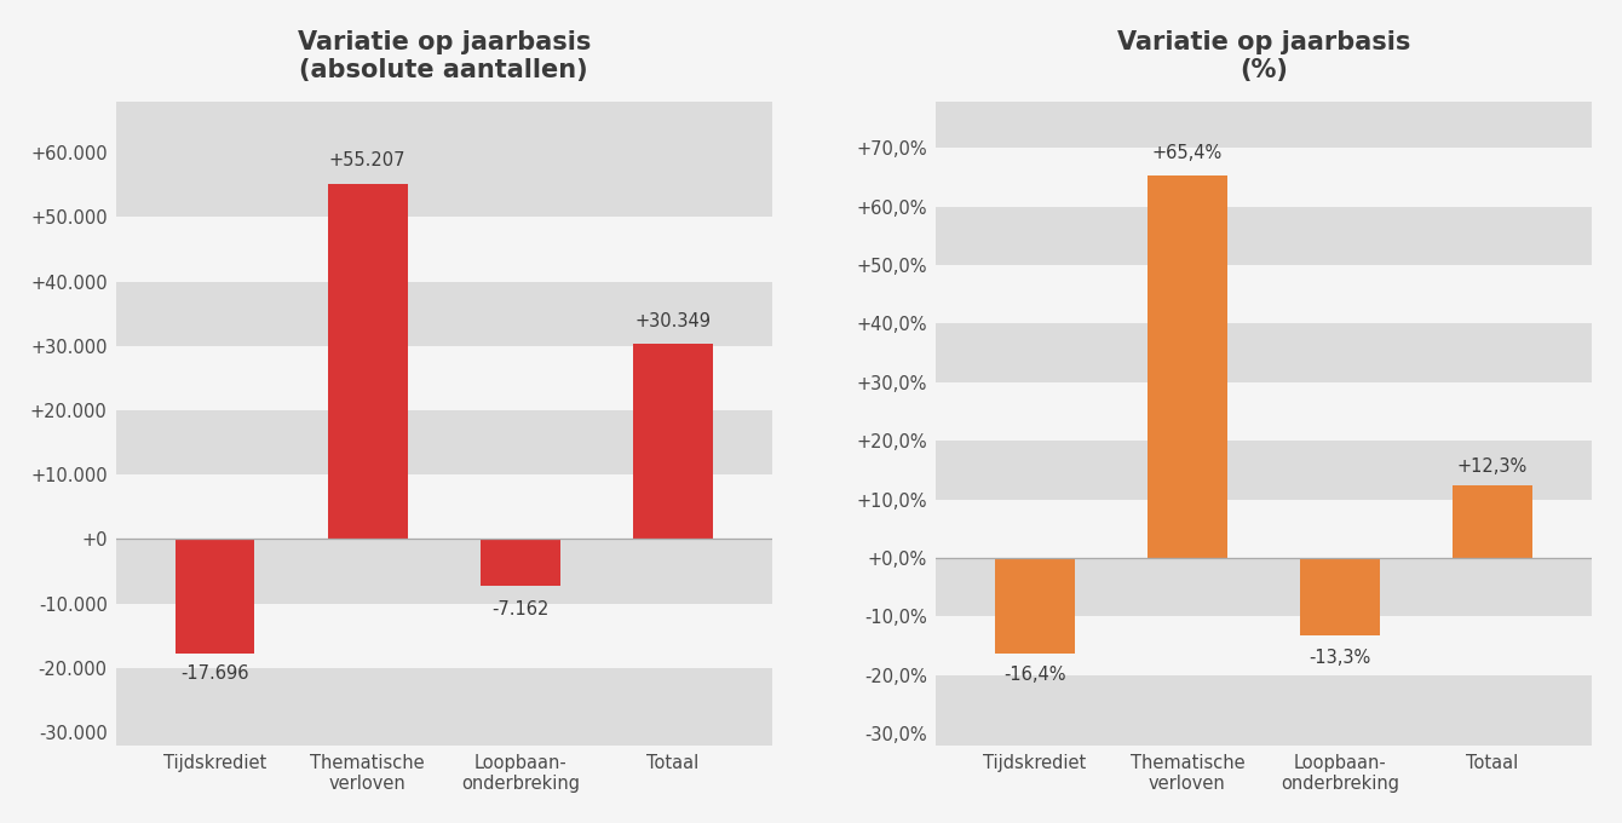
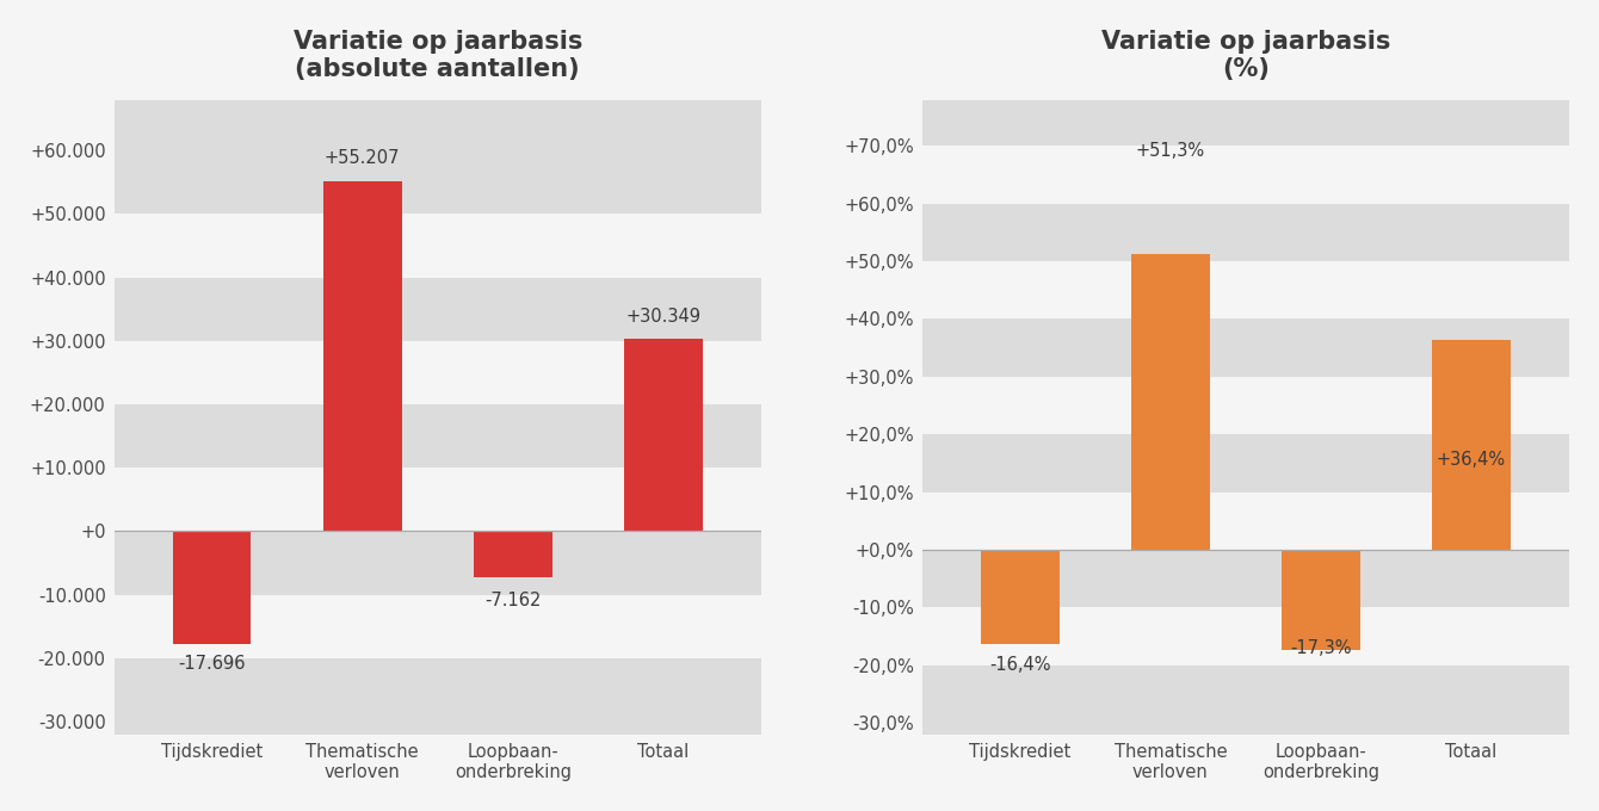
Variatie op jaarbasis (%)/Thematische verloven: +65,4% -> +51,3%
Variatie op jaarbasis (%)/Loopbaan- onderbreking: -13,3% -> -17,3%
Variatie op jaarbasis (%)/Totaal: +12,3% -> +36,4%
